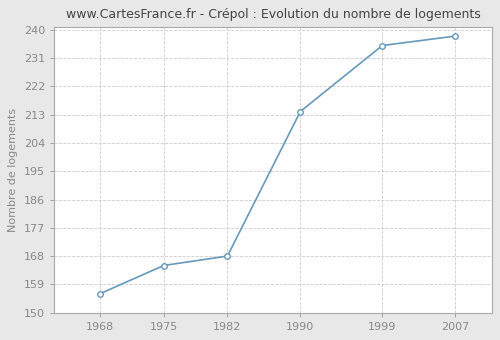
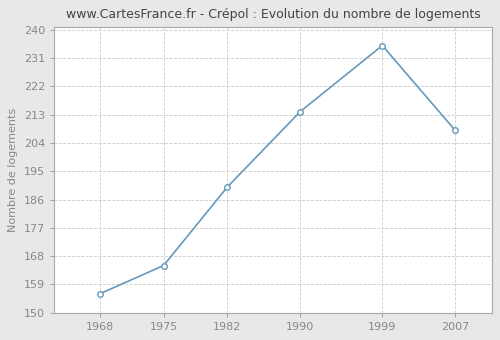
1982: 168 -> 190
2007: 238 -> 208
